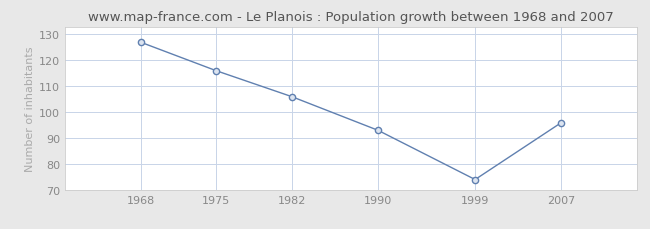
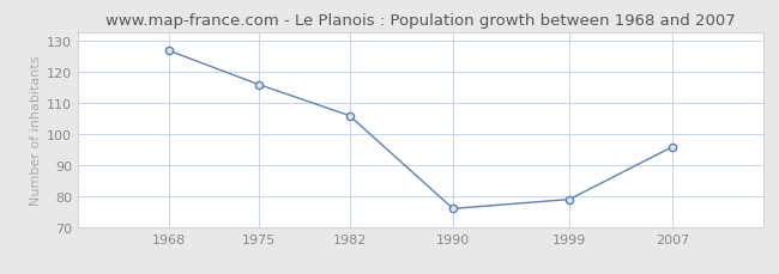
1990: 93 -> 76
1999: 74 -> 79
